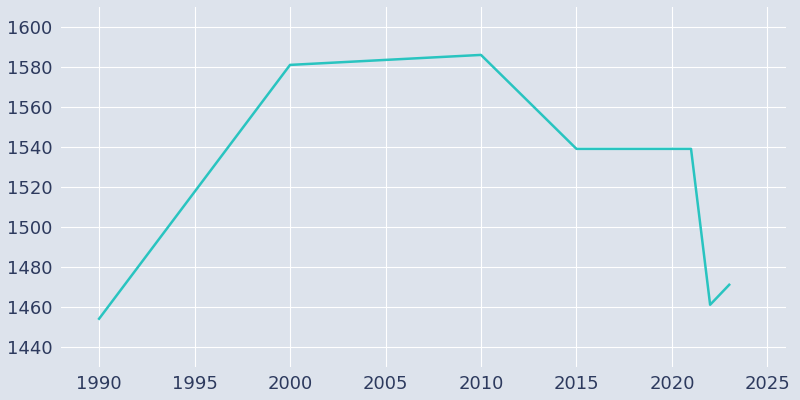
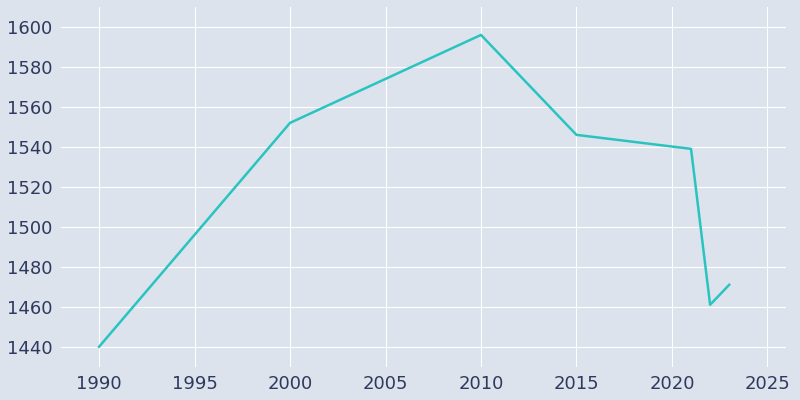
1990: 1454 -> 1440
2000: 1581 -> 1552
2010: 1586 -> 1596
2015: 1539 -> 1546
